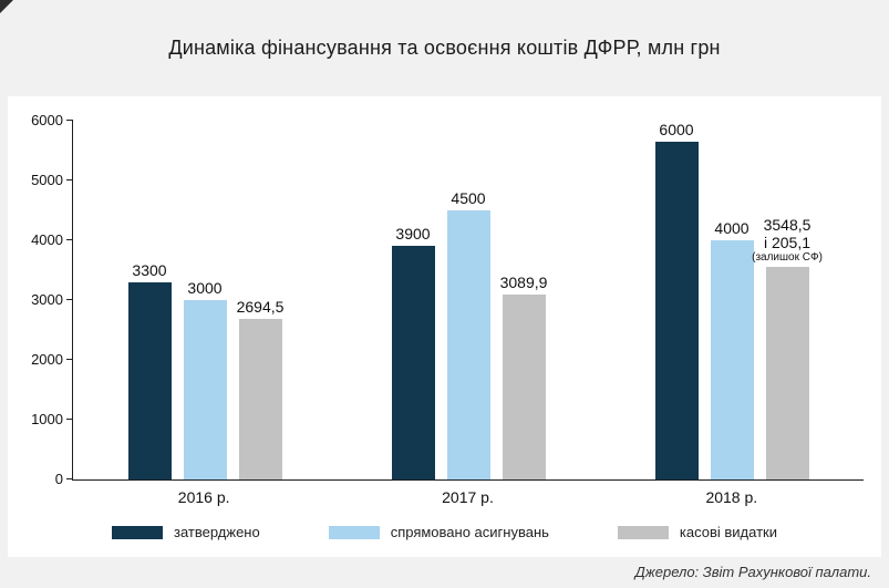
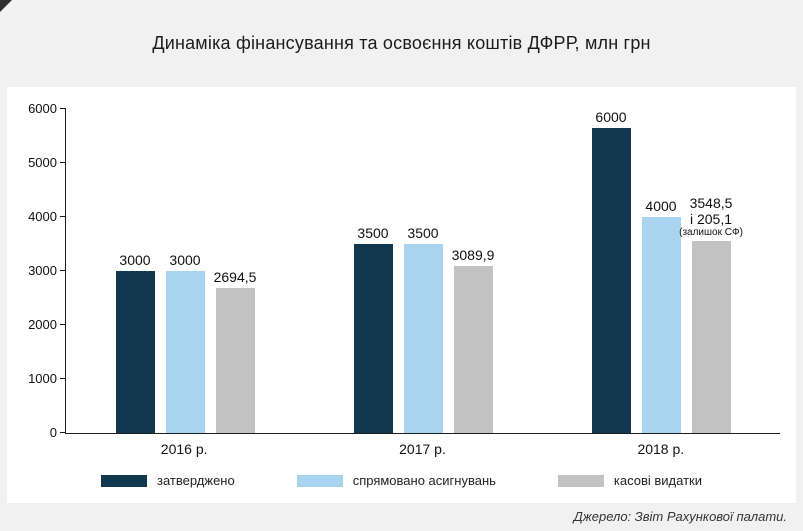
затверджено/2016 р.: 3300 -> 3000
затверджено/2017 р.: 3900 -> 3500
спрямовано асигнувань/2017 р.: 4500 -> 3500
